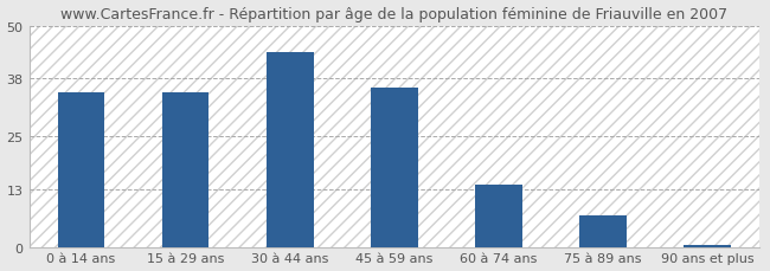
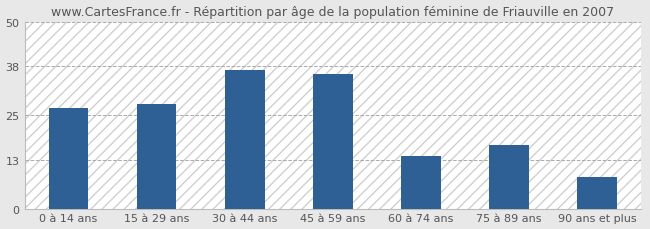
0 à 14 ans: 35.0 -> 27.0
15 à 29 ans: 35.0 -> 28.0
30 à 44 ans: 44.0 -> 37.0
75 à 89 ans: 7.0 -> 17.0
90 ans et plus: 0.5 -> 8.5
